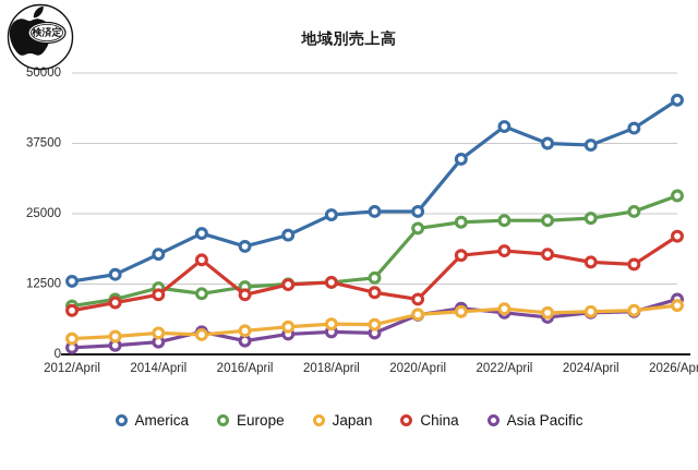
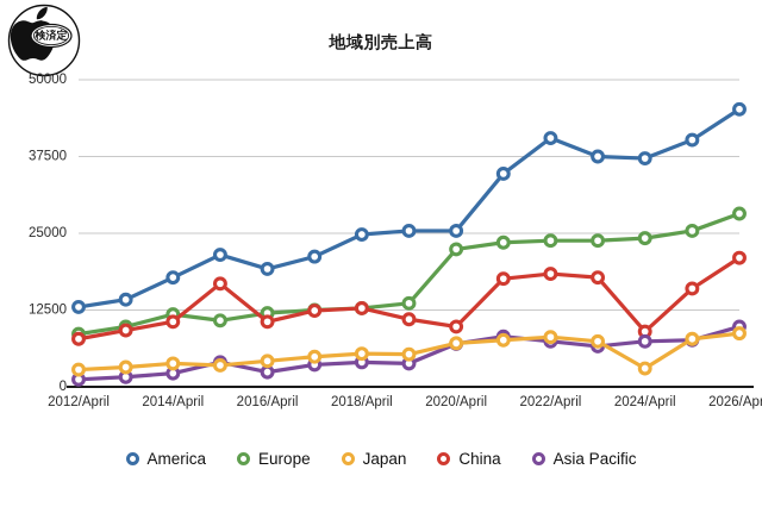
Japan/2024/April: 8000 -> 3000
China/2024/April: 16000 -> 9000
